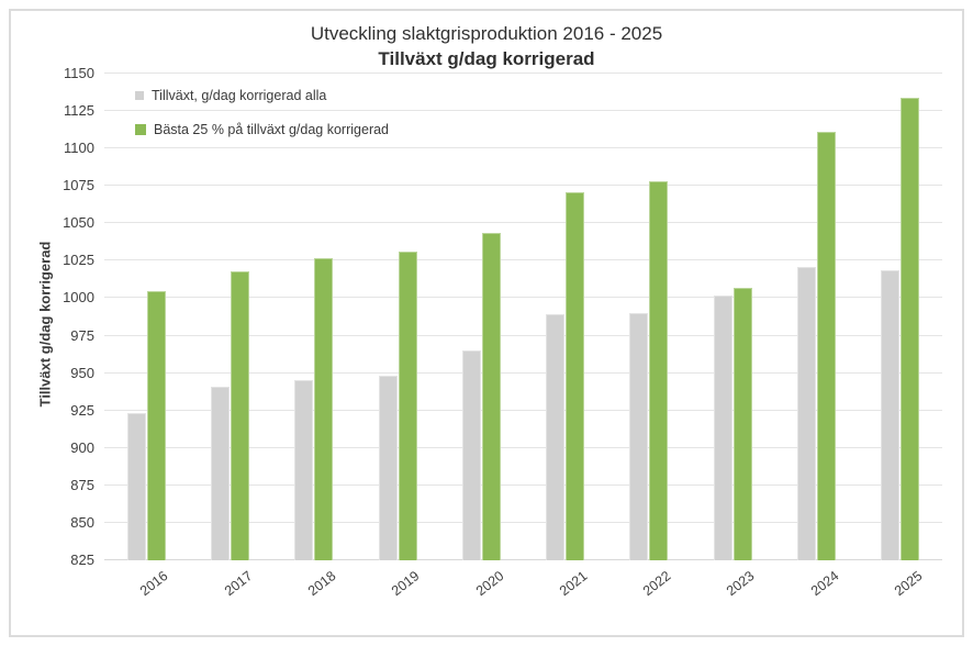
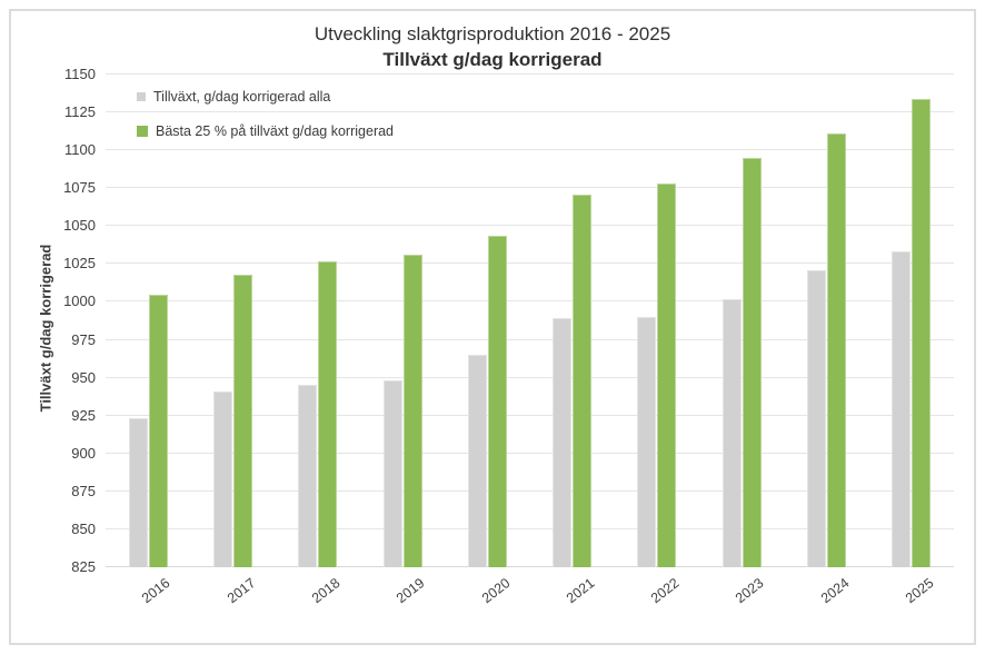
Bästa 25 % på tillväxt g/dag korrigerad/2023: 1007 -> 1095
Tillväxt, g/dag korrigerad alla/2025: 1019 -> 1033
